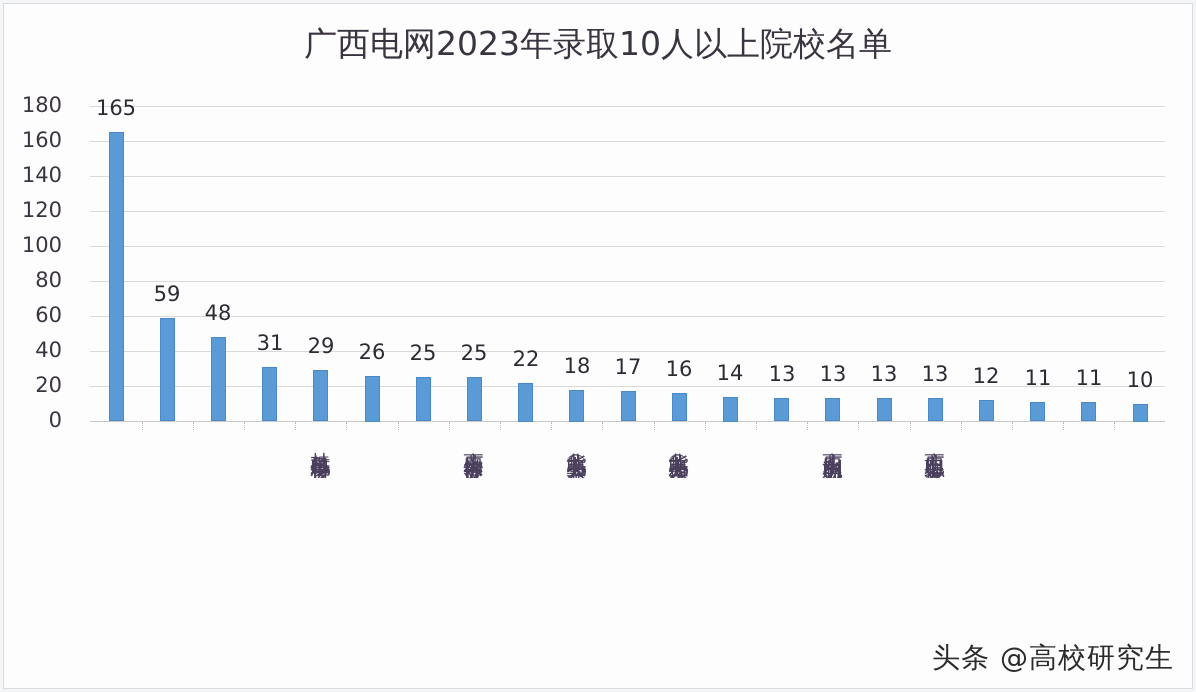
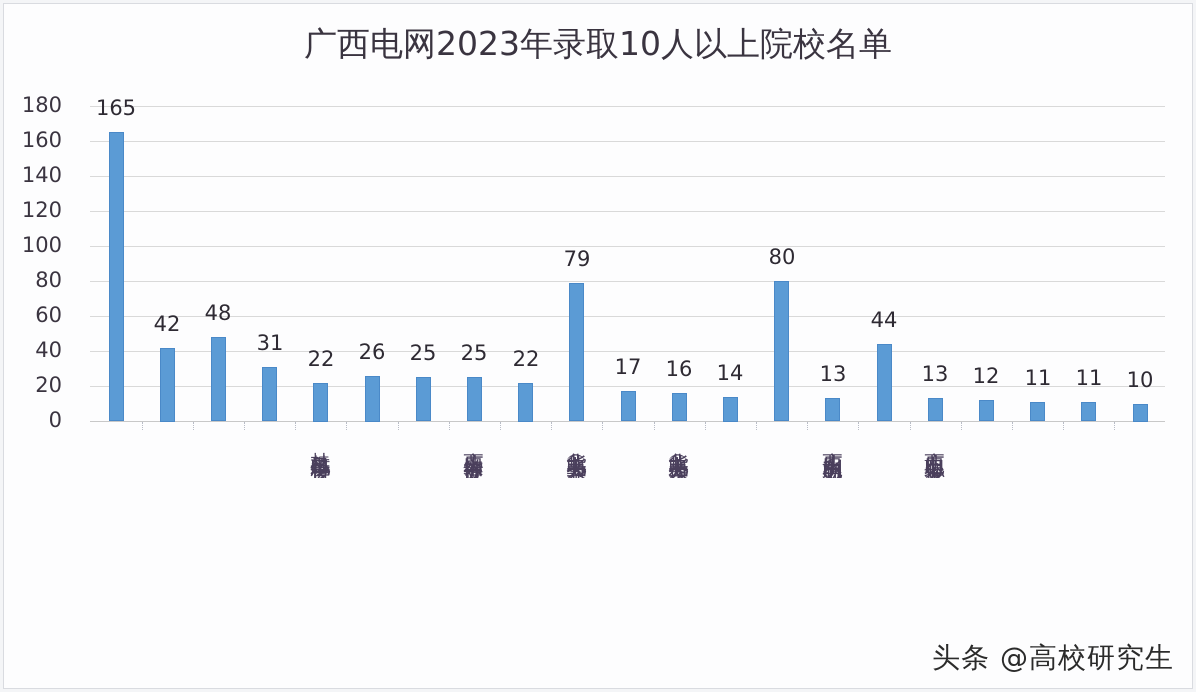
桂林电子科技大学: 59 -> 42
桂林电子科技大学…: 29 -> 22
华北电力大学（北…: 18 -> 79
百色学院: 13 -> 80
河池学院: 13 -> 44
